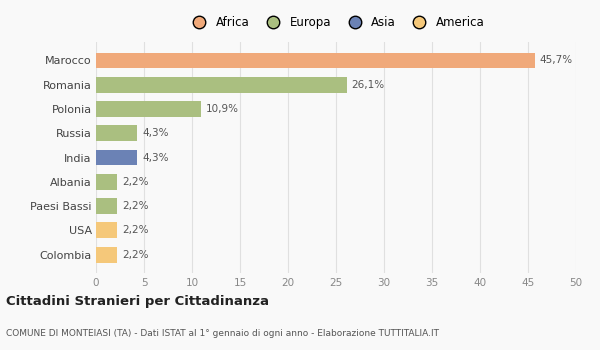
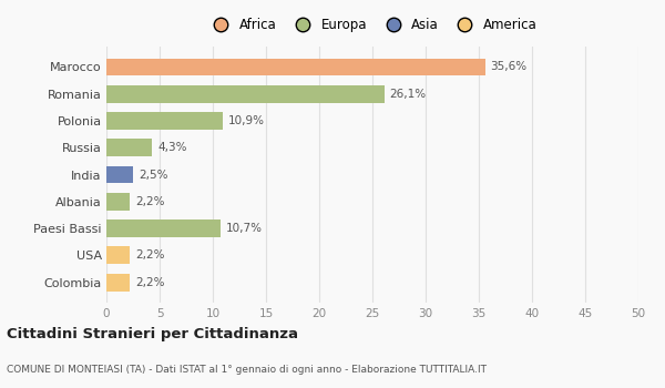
Marocco: 45,7% -> 35,6%
India: 4,3% -> 2,5%
Paesi Bassi: 2,2% -> 10,7%
